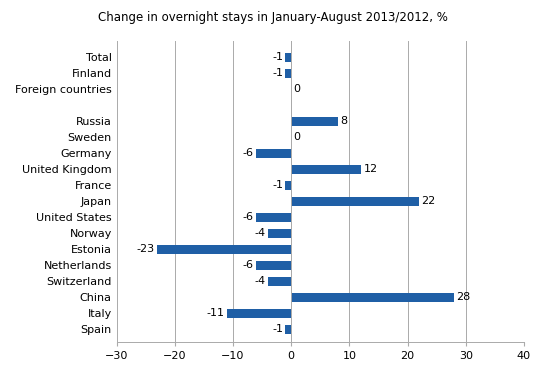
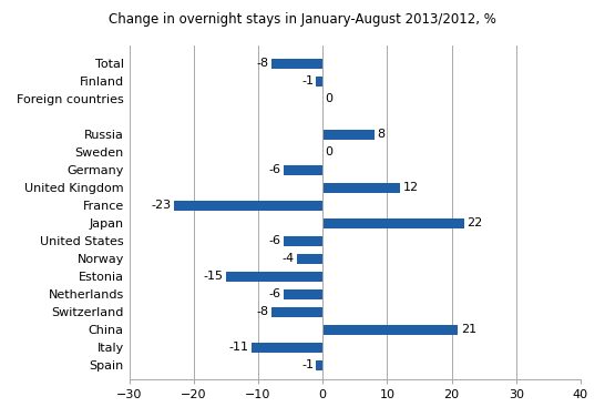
Total: -1 -> -8
France: -1 -> -23
Estonia: -23 -> -15
Switzerland: -4 -> -8
China: 28 -> 21
